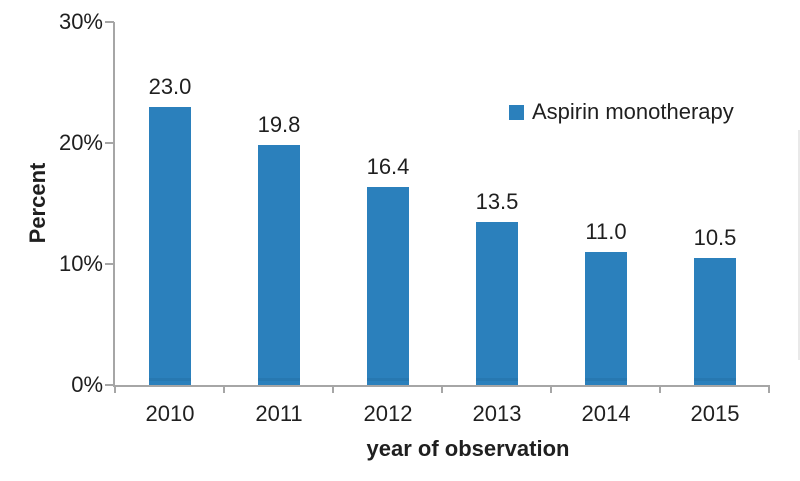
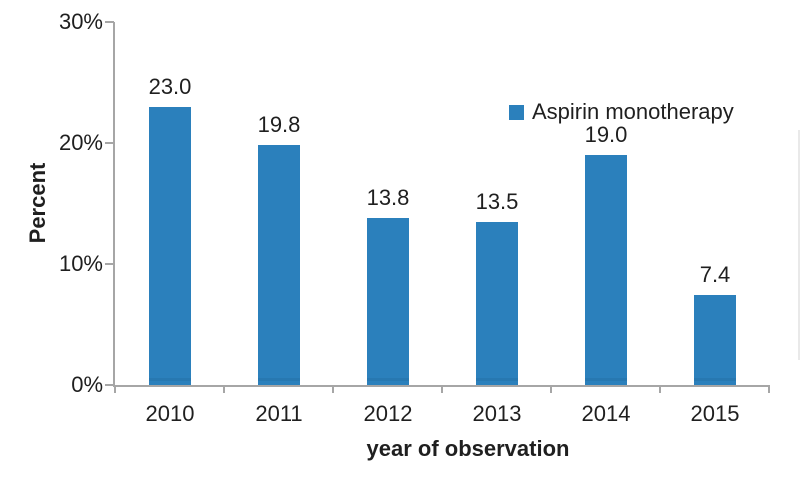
2012: 16.4 -> 13.8
2014: 11.0 -> 19.0
2015: 10.5 -> 7.4
